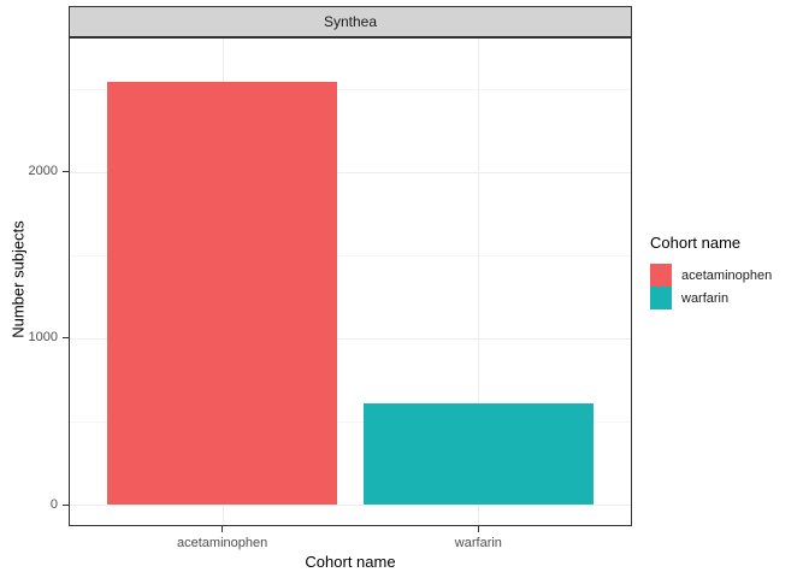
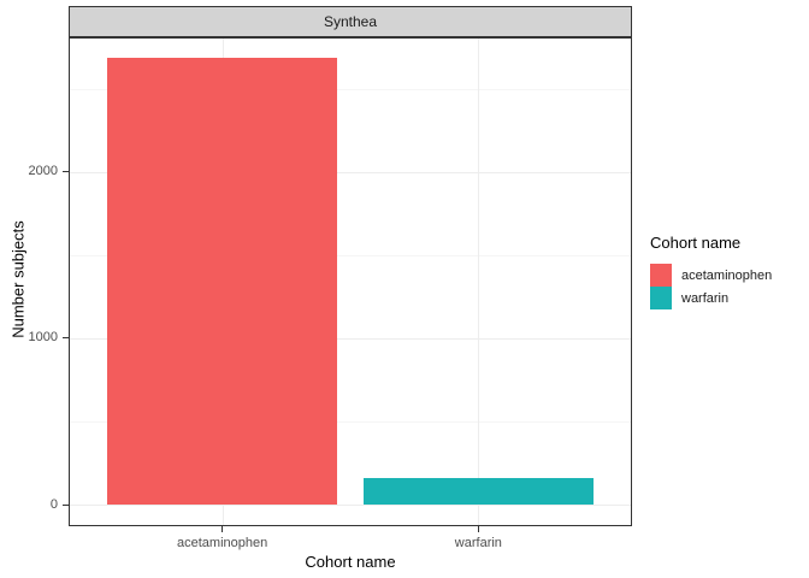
acetaminophen: 2540 -> 2690
warfarin: 610 -> 160
